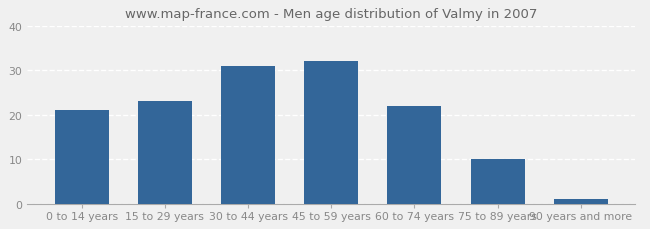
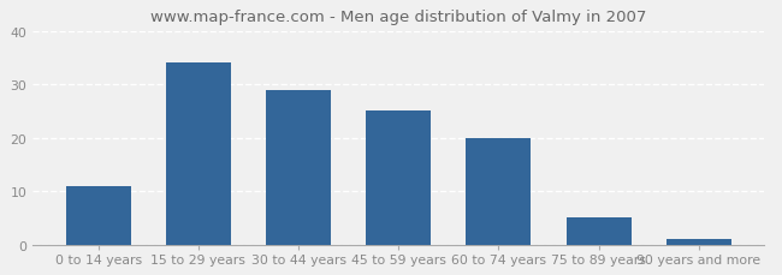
0 to 14 years: 21 -> 11
15 to 29 years: 23 -> 34
30 to 44 years: 31 -> 29
45 to 59 years: 32 -> 25
60 to 74 years: 22 -> 20
75 to 89 years: 10 -> 5
